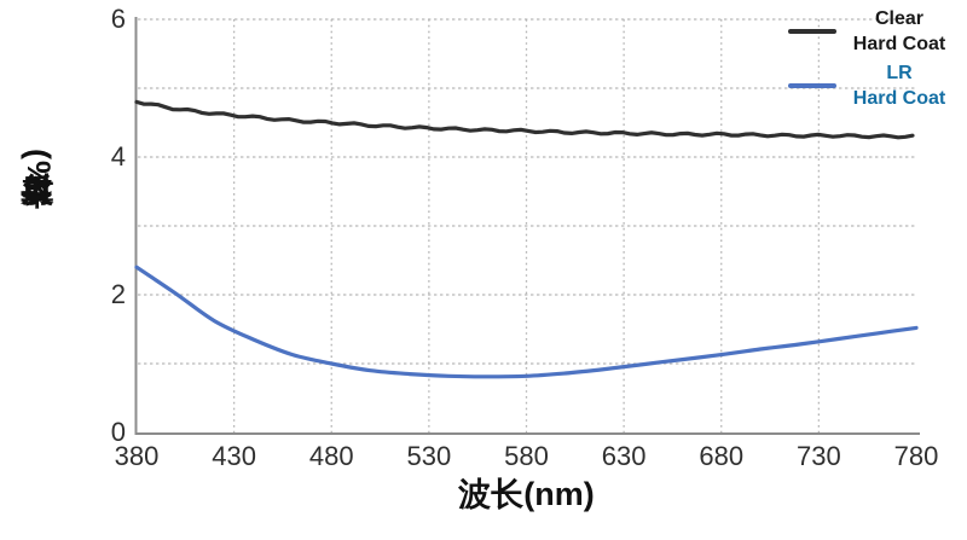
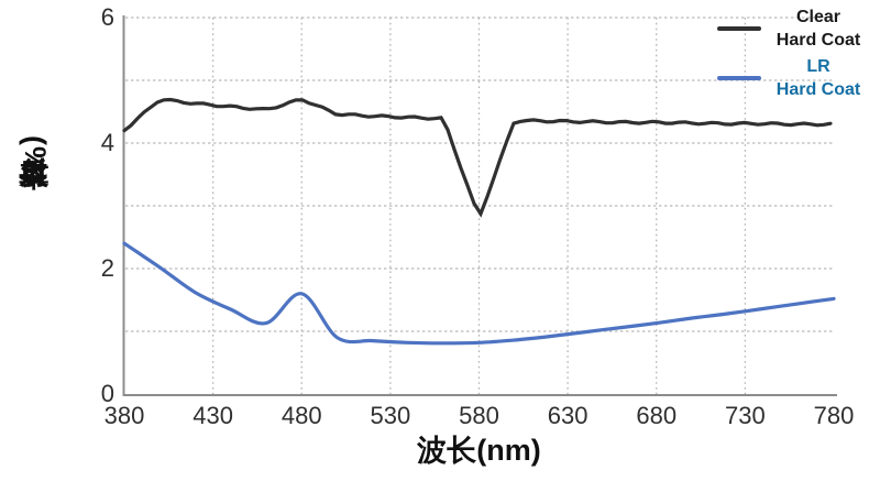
Clear Hard Coat/380: 4.8 -> 4.2
Clear Hard Coat/480: 4.5 -> 4.7
LR Hard Coat/480: 1.0 -> 1.6
Clear Hard Coat/580: 4.4 -> 2.8
